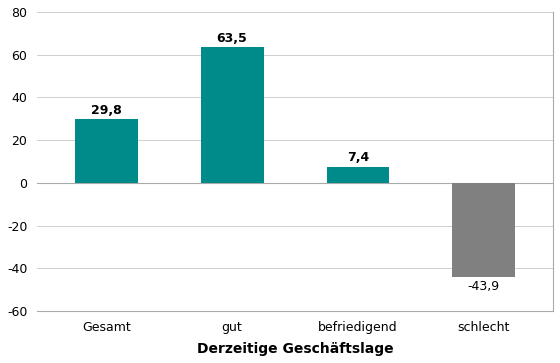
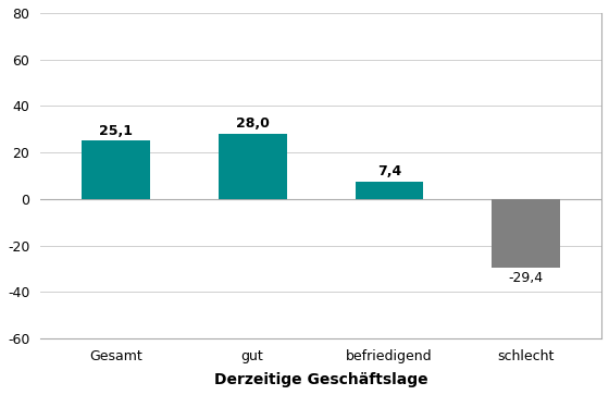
Gesamt: 29,8 -> 25,1
gut: 63,5 -> 28,0
schlecht: -43,9 -> -29,4
